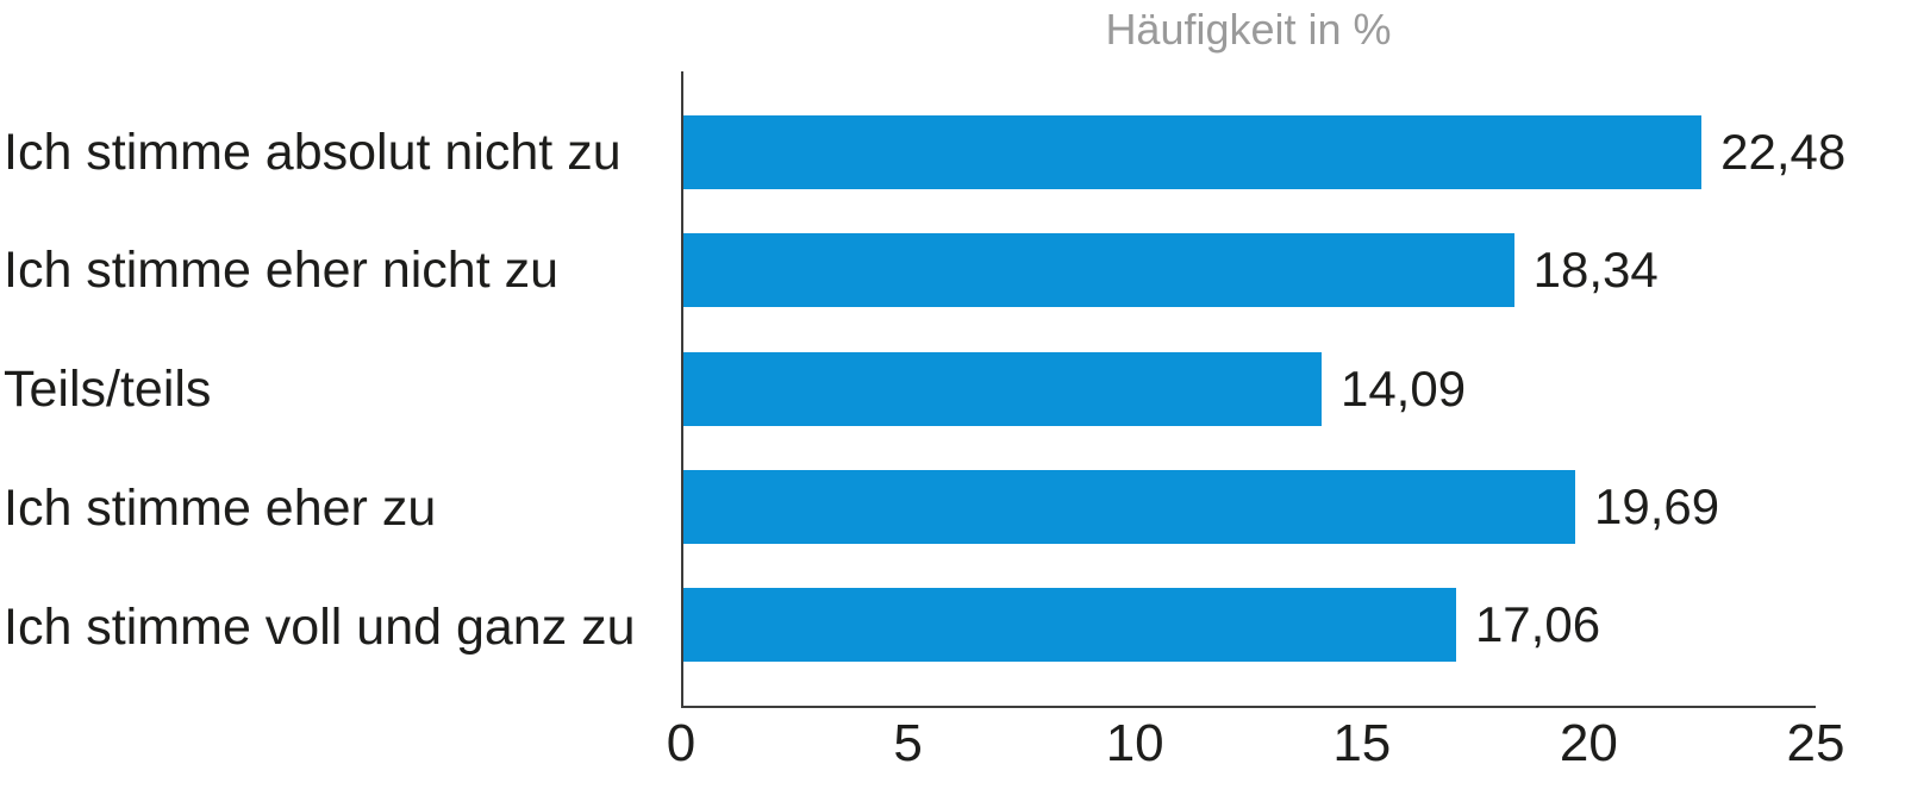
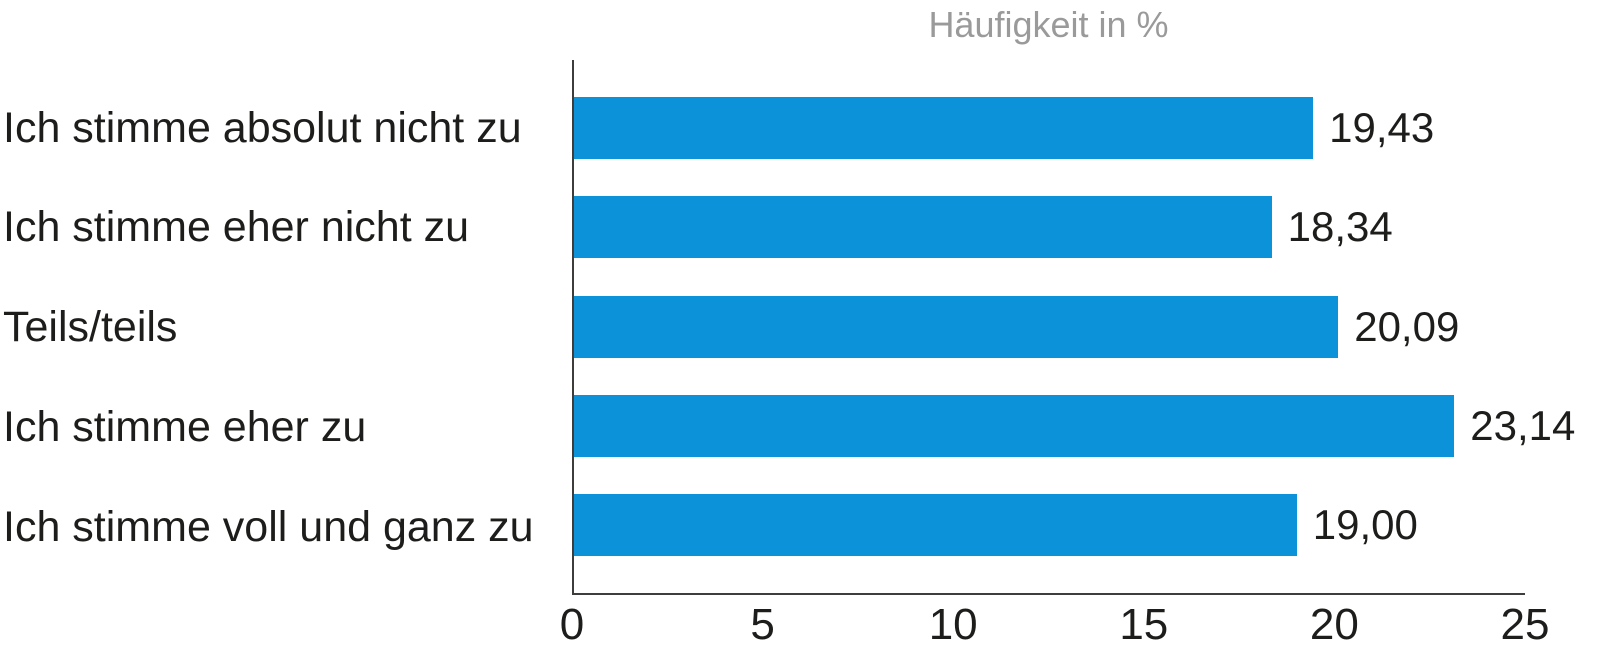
Ich stimme absolut nicht zu: 22,48 -> 19,43
Teils/teils: 14,09 -> 20,09
Ich stimme eher zu: 19,69 -> 23,14
Ich stimme voll und ganz zu: 17,06 -> 19,00
